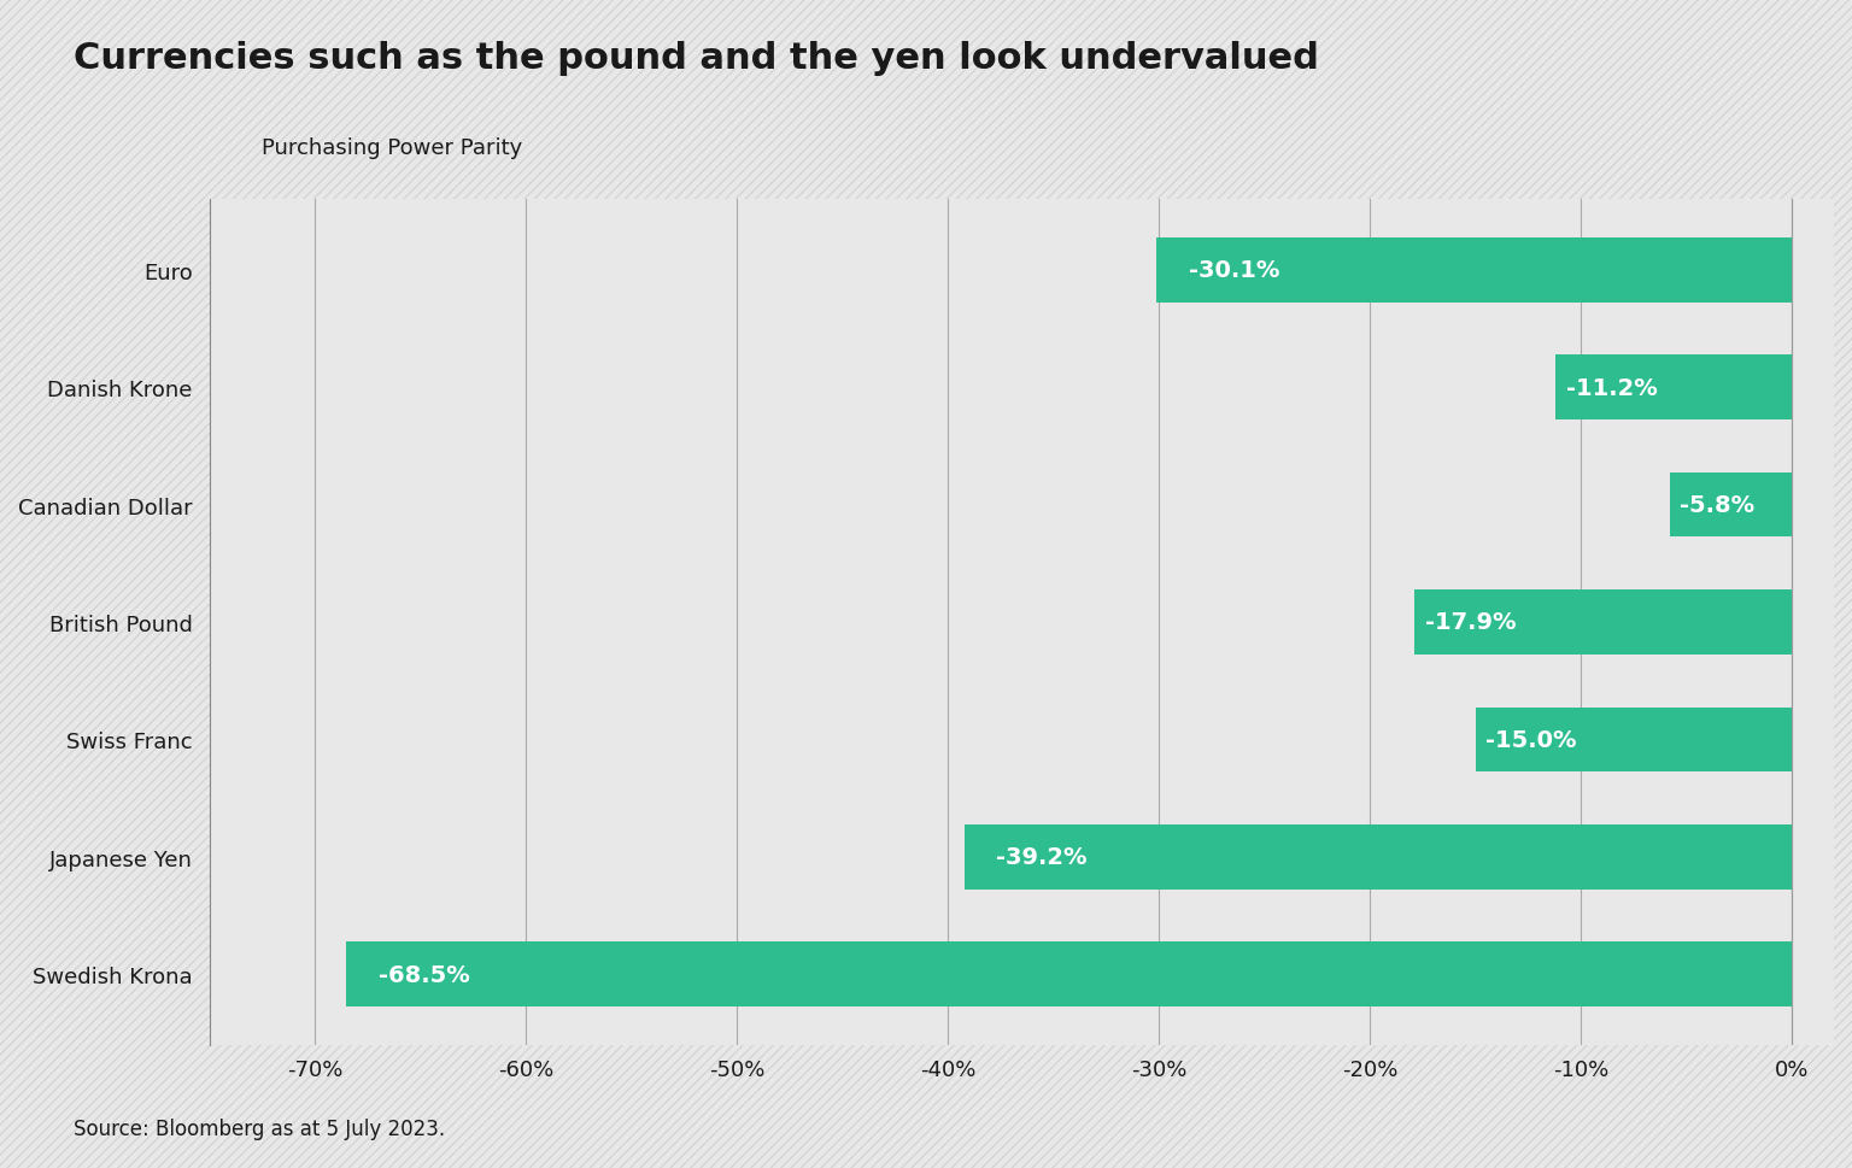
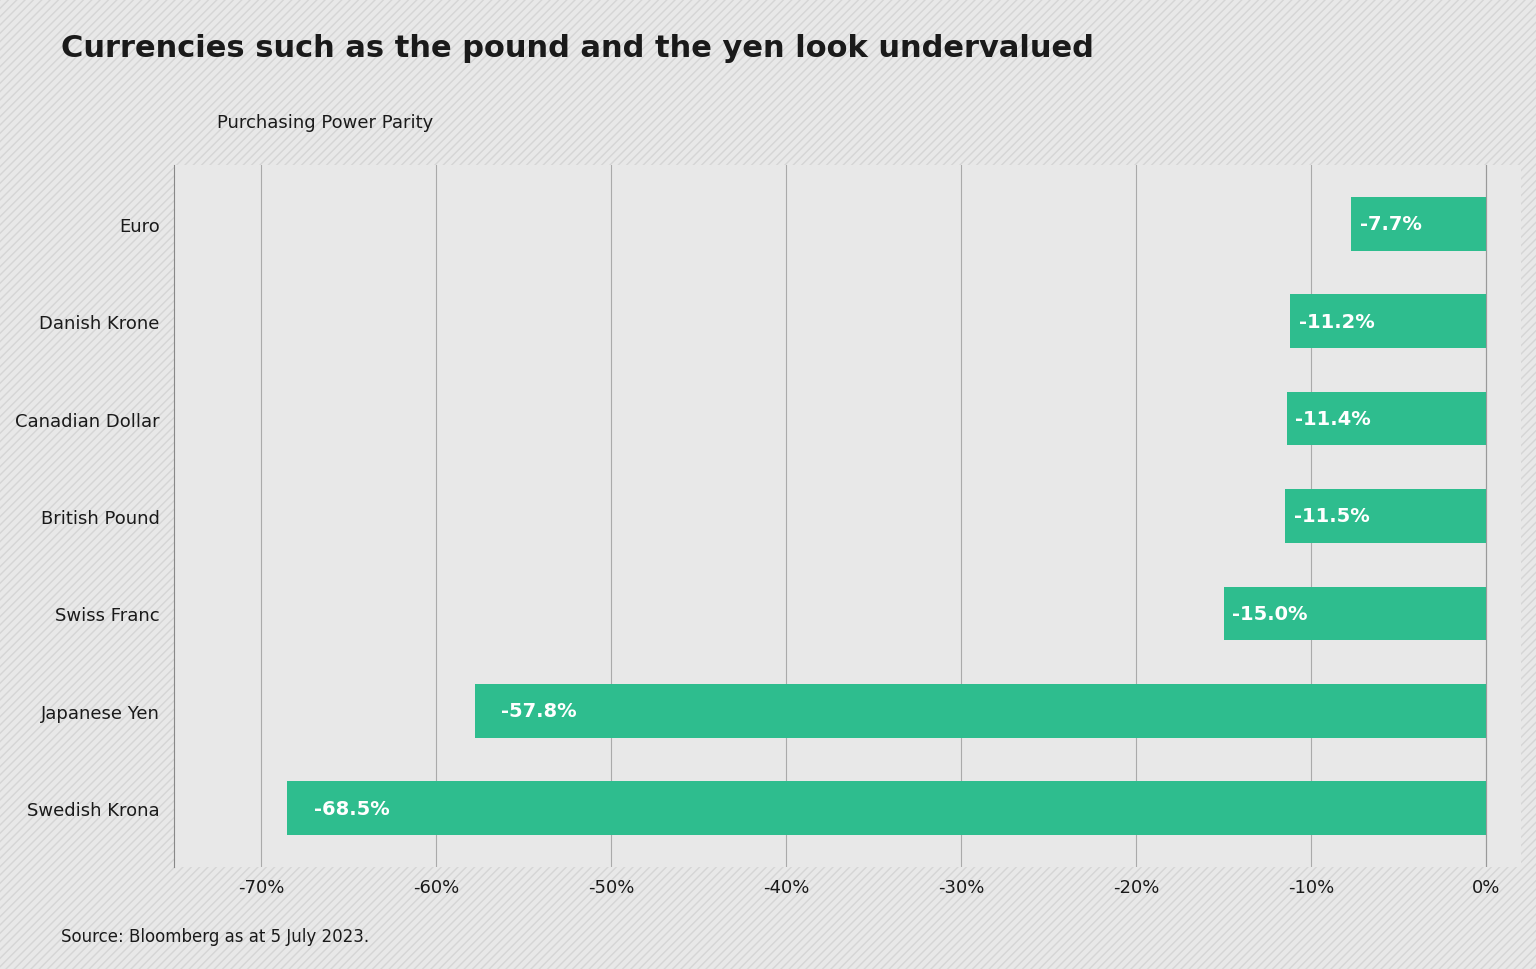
Euro: -30.1% -> -7.7%
Canadian Dollar: -5.8% -> -11.4%
British Pound: -17.9% -> -11.5%
Japanese Yen: -39.2% -> -57.8%
